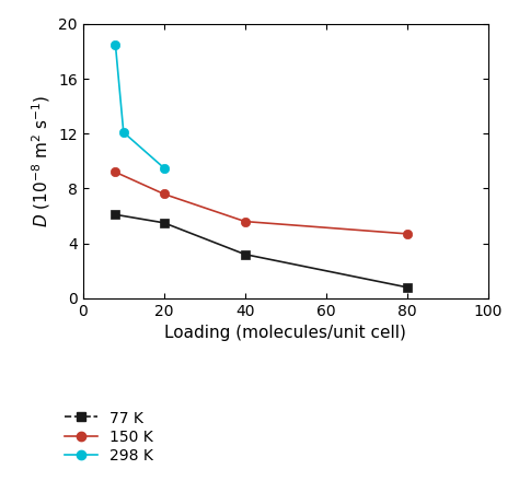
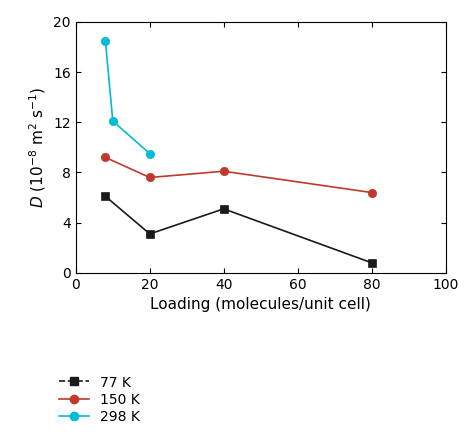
77 K/20: 5.5 -> 3.1
77 K/40: 3.2 -> 5.1
150 K/40: 5.6 -> 8.1
150 K/80: 4.7 -> 6.4
